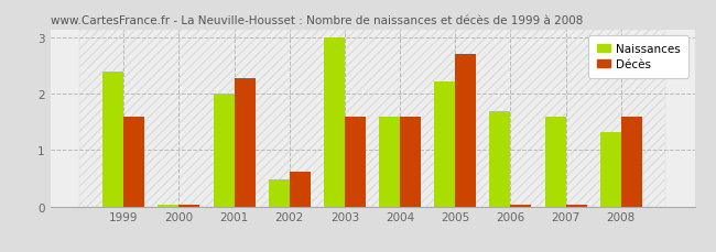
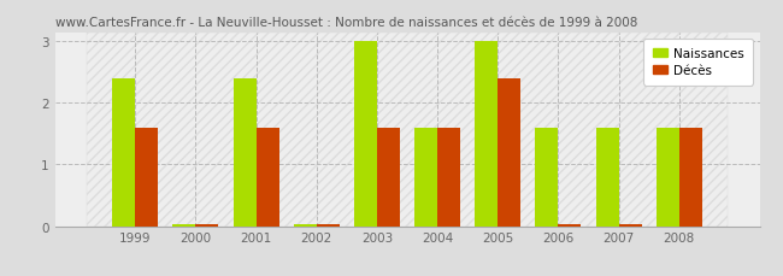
Naissances/2001: 2.00 -> 2.40
Décès/2001: 2.28 -> 1.60
Naissances/2002: 0.48 -> 0.03
Décès/2002: 0.62 -> 0.03
Naissances/2005: 2.22 -> 3.00
Décès/2005: 2.72 -> 2.40
Naissances/2006: 1.70 -> 1.60
Naissances/2008: 1.32 -> 1.60
